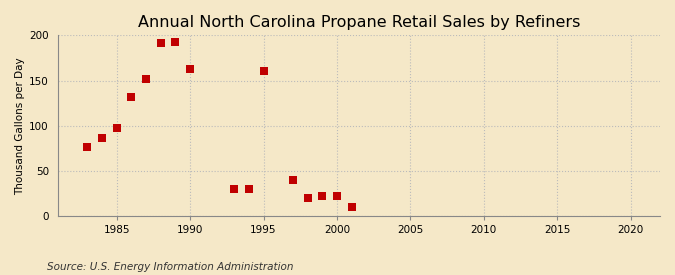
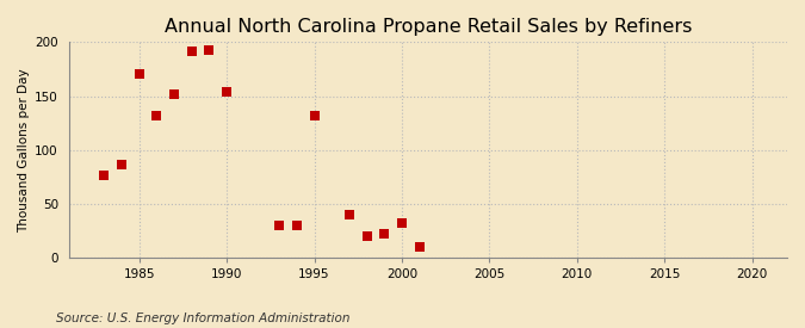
1985: 97 -> 170
1990: 163 -> 154
1995: 161 -> 132
2000: 22 -> 32
